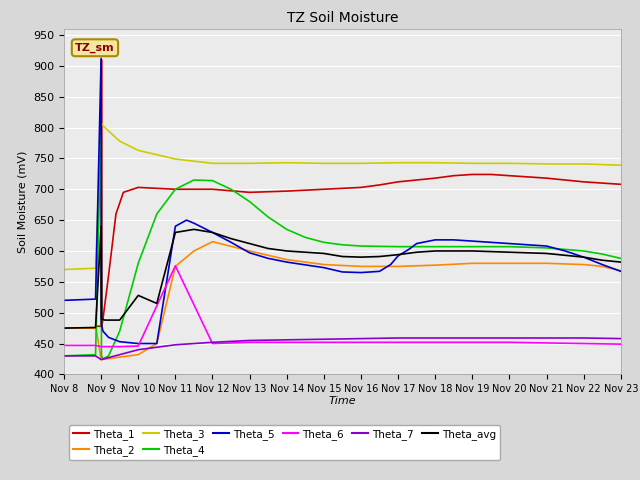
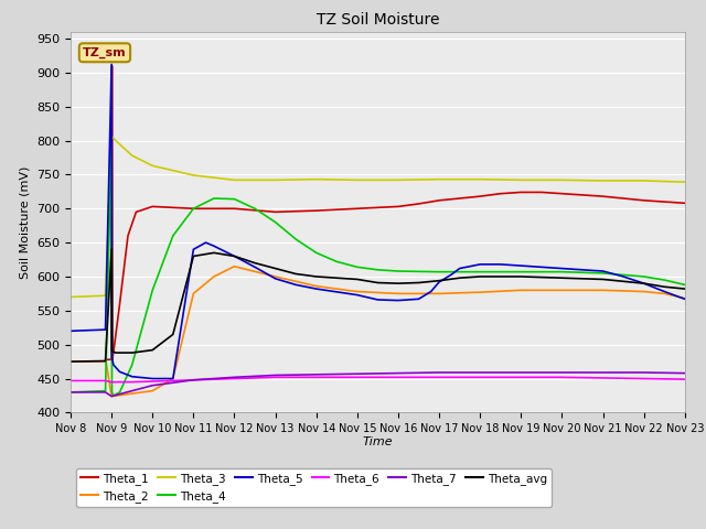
Theta_avg/Nov 10: 528 -> 492
Theta_6/Nov 11: 576 -> 448
